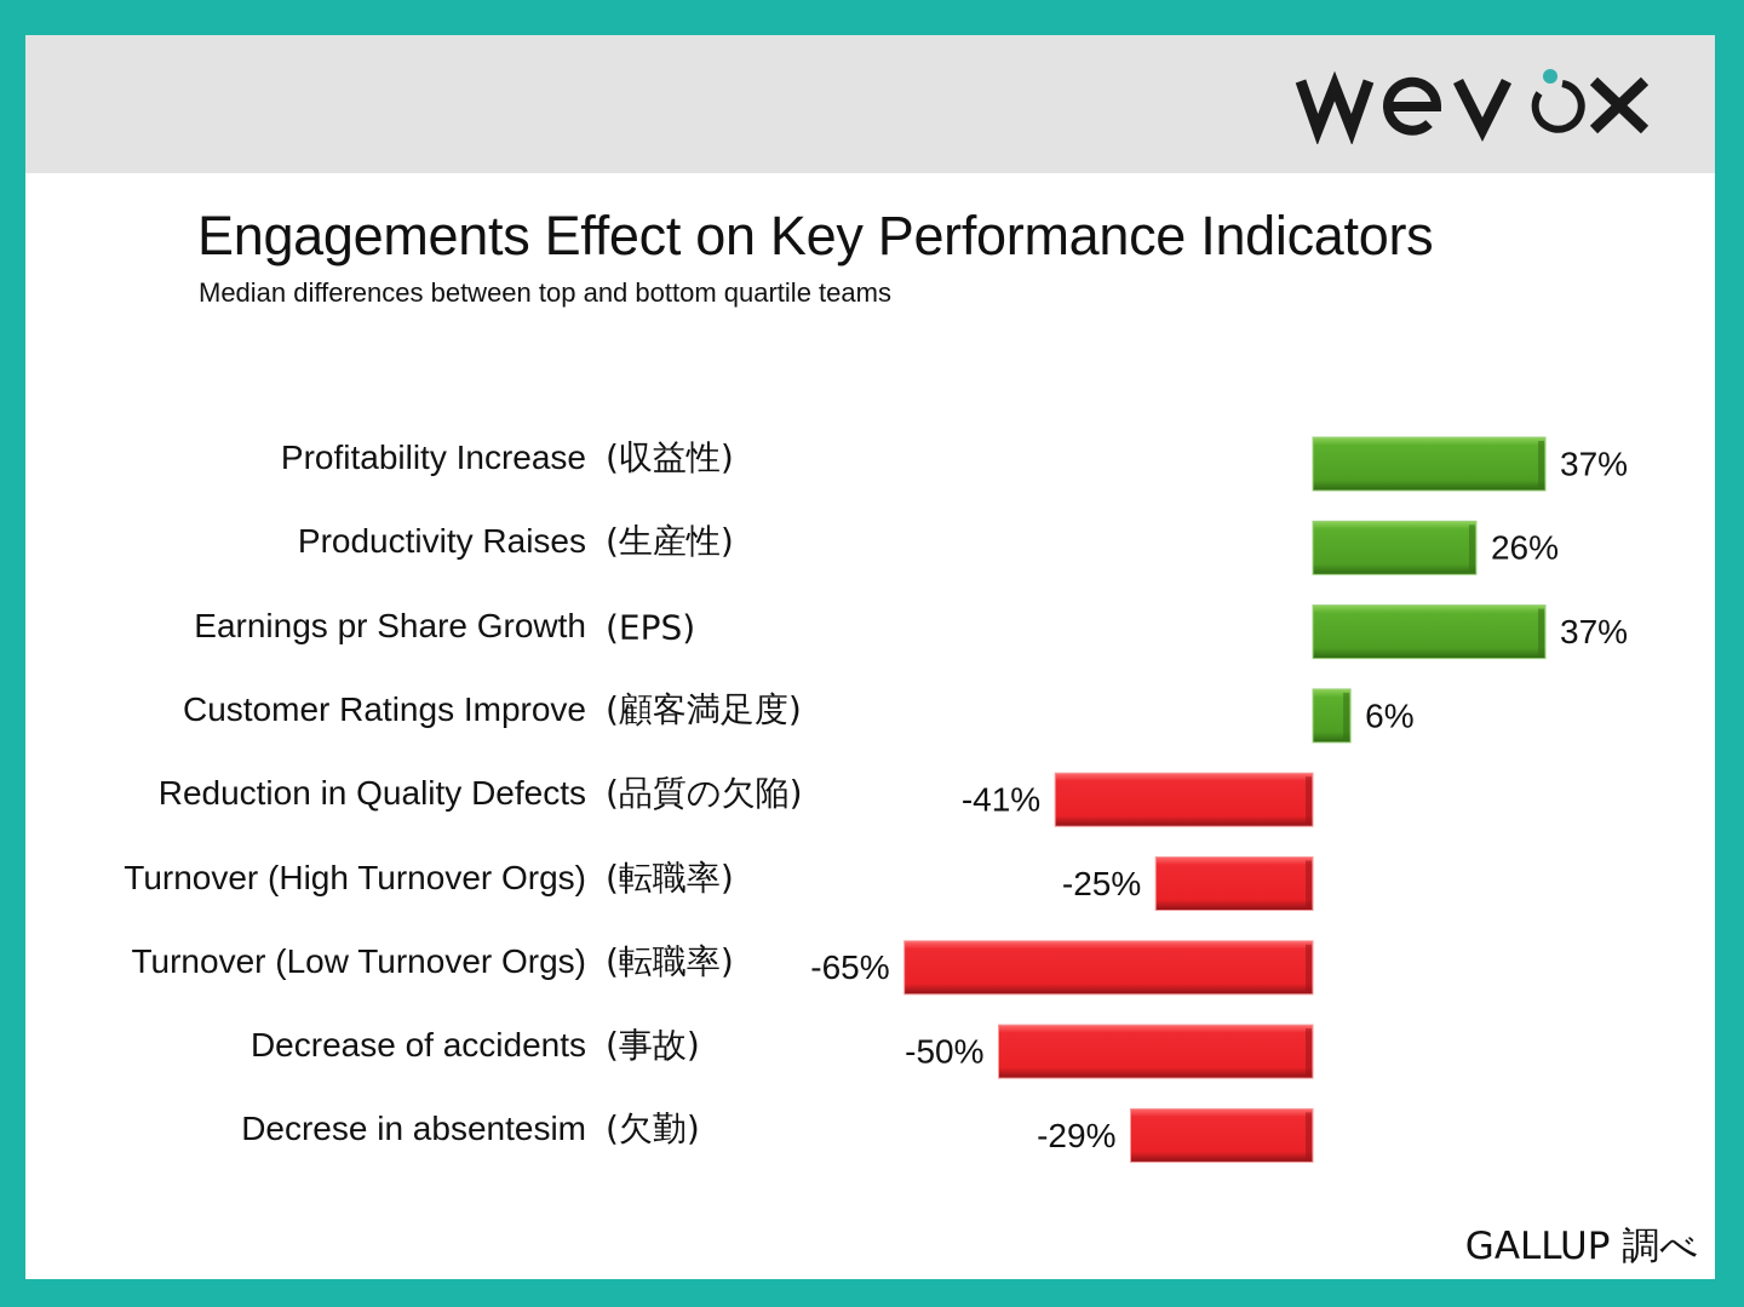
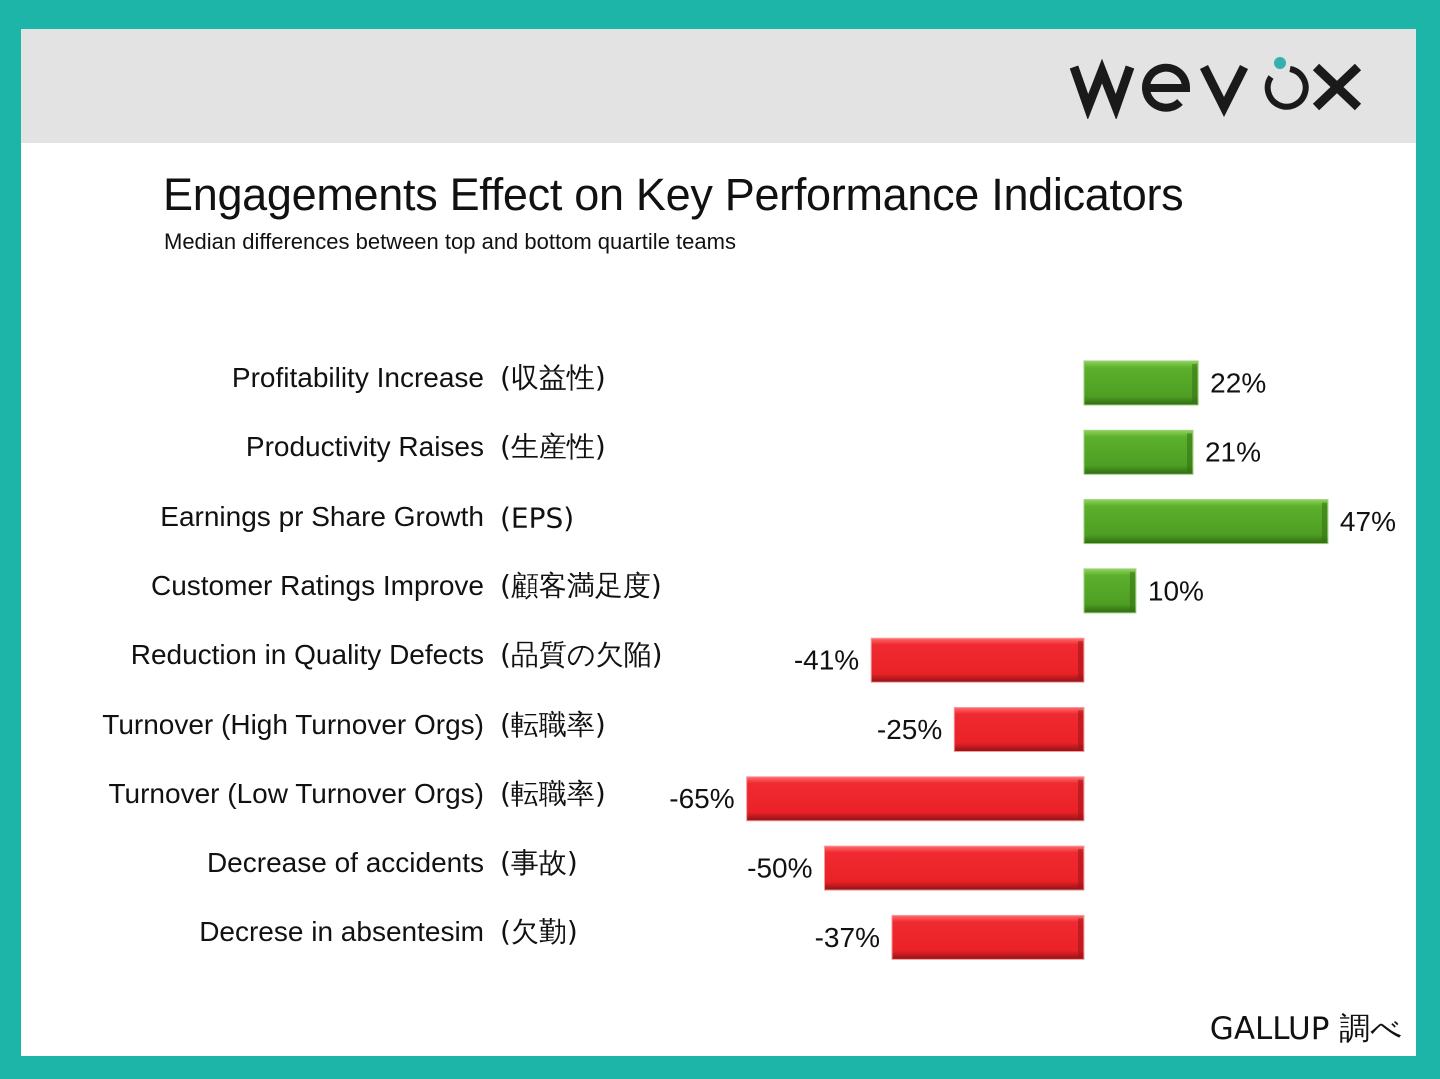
Profitability Increase: 37% -> 22%
Productivity Raises: 26% -> 21%
Earnings pr Share Growth: 37% -> 47%
Customer Ratings Improve: 6% -> 10%
Decrese in absentesim: -29% -> -37%
